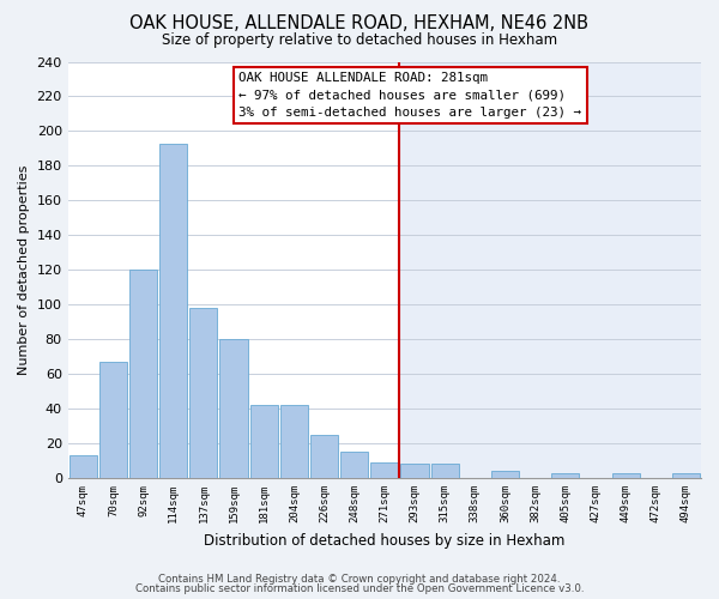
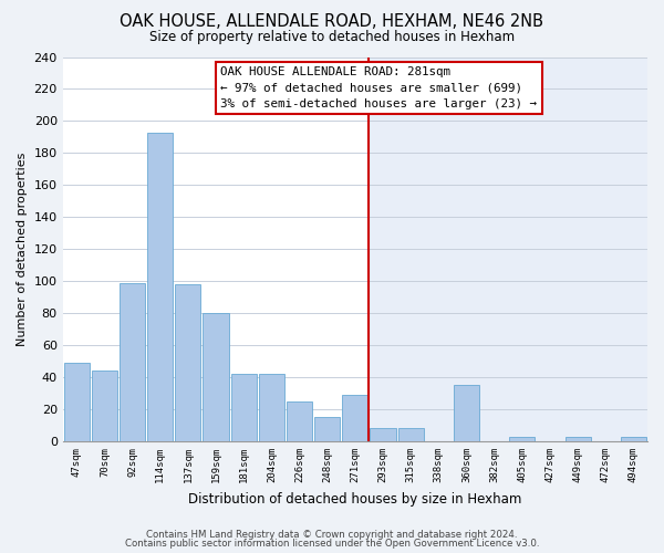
47sqm: 13 -> 49
70sqm: 67 -> 44
92sqm: 120 -> 99
271sqm: 9 -> 29
360sqm: 4 -> 35
